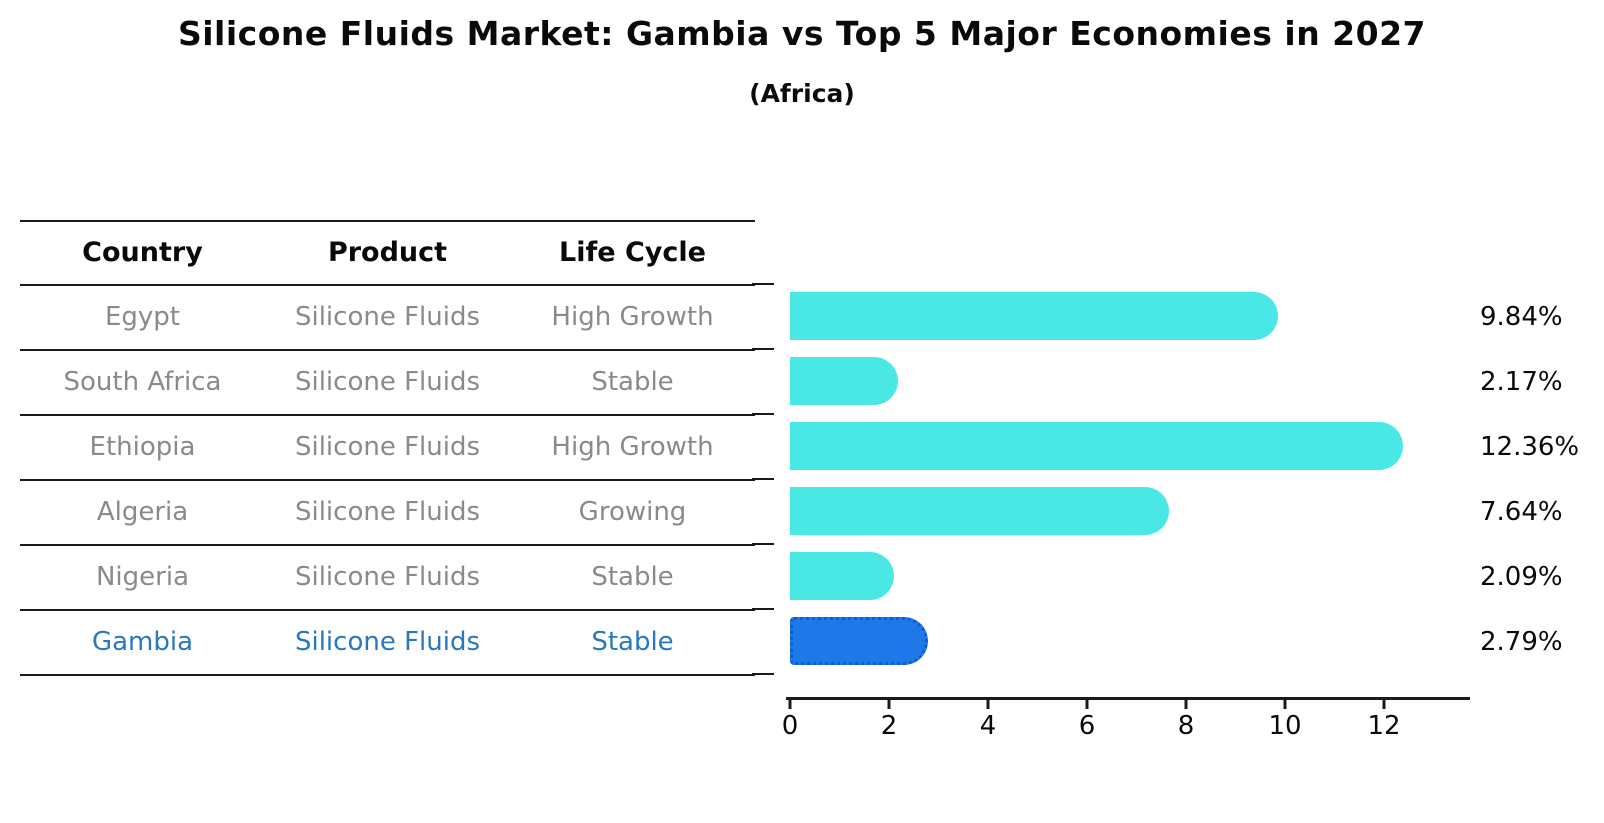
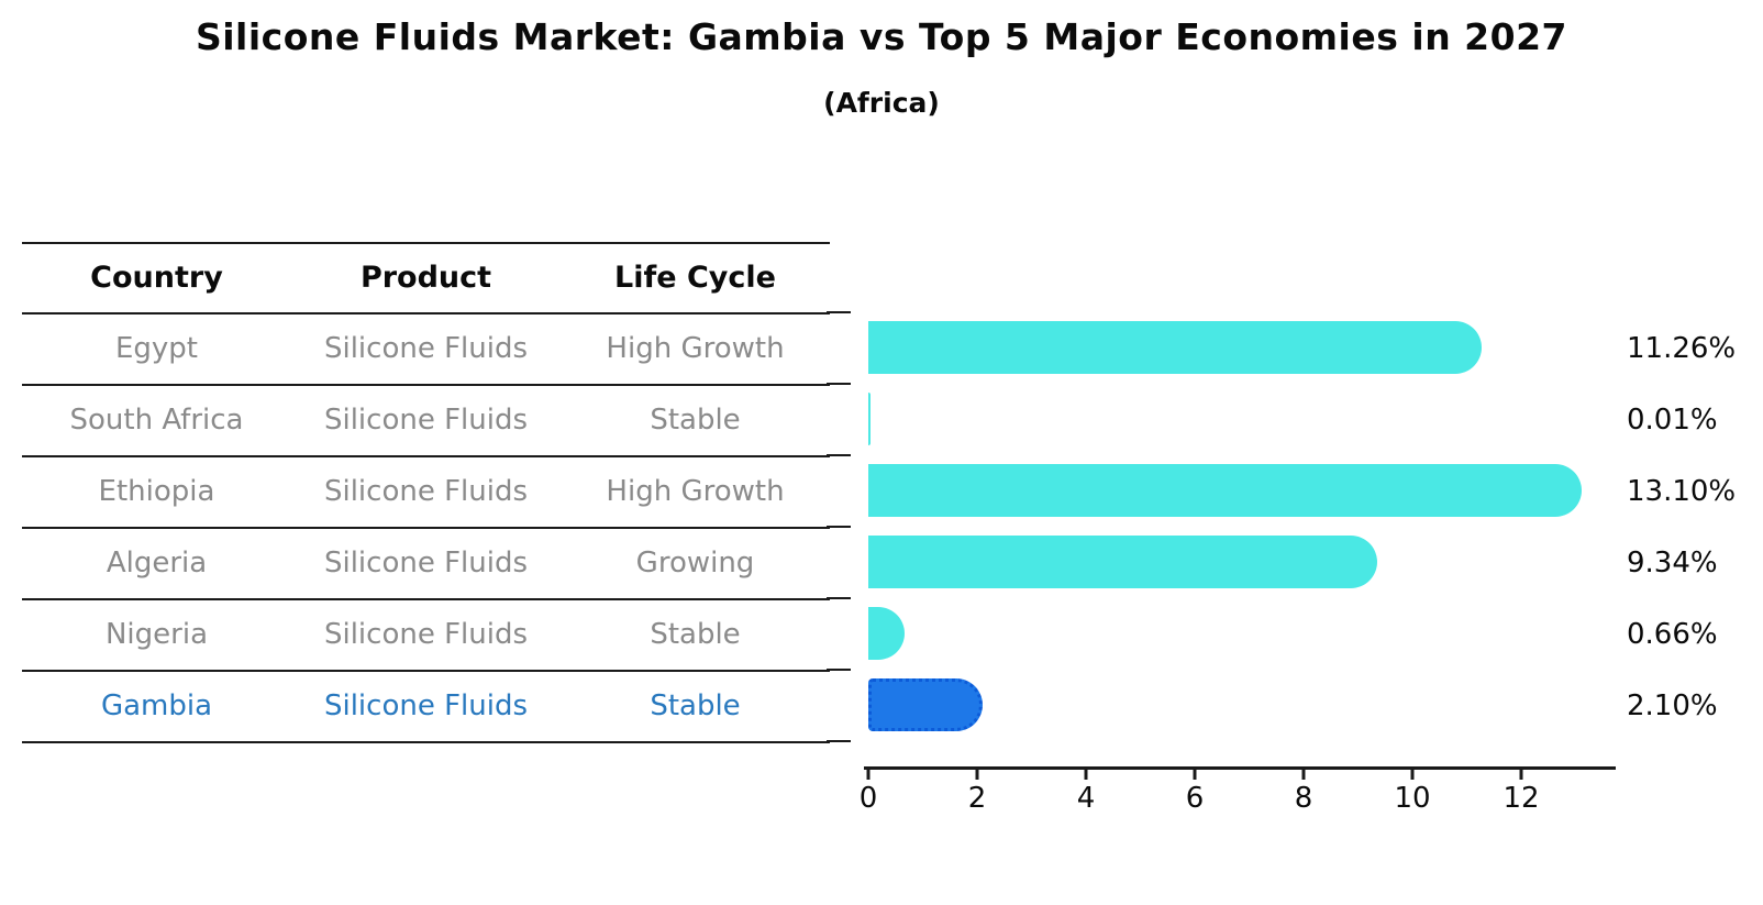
Egypt: 9.84% -> 11.26%
South Africa: 2.17% -> 0.01%
Ethiopia: 12.36% -> 13.10%
Algeria: 7.64% -> 9.34%
Nigeria: 2.09% -> 0.66%
Gambia: 2.79% -> 2.10%
